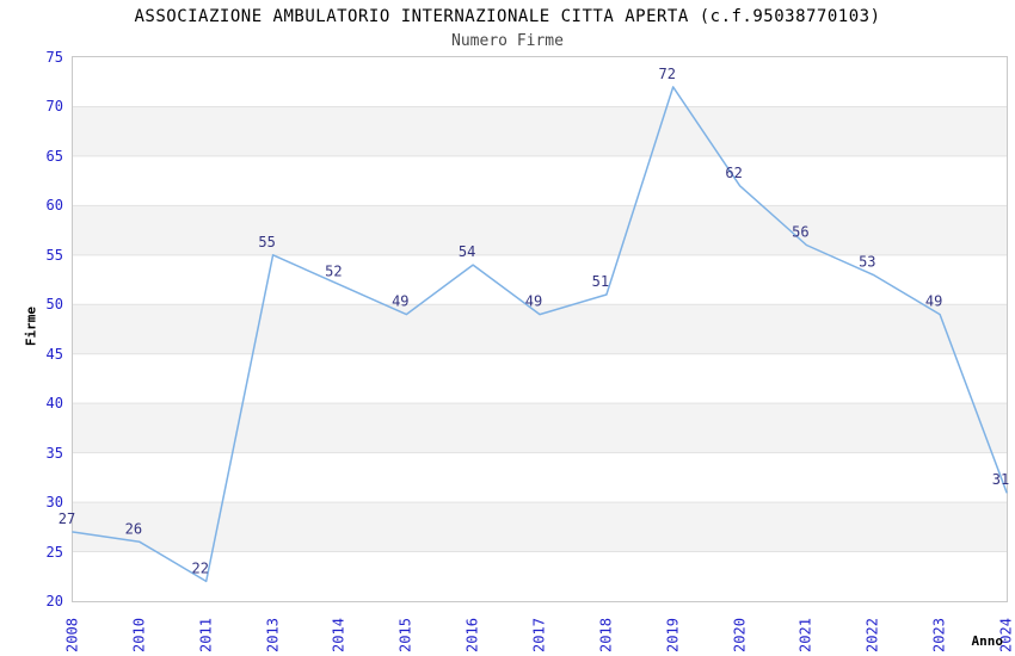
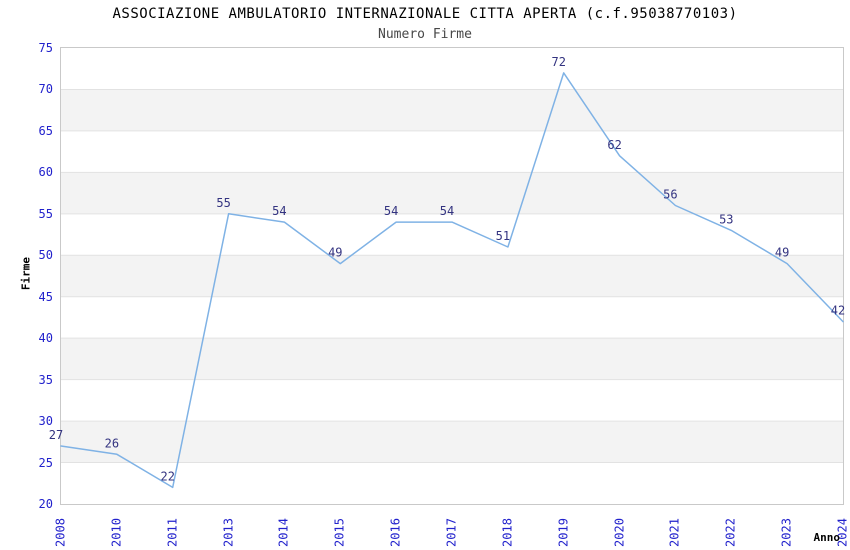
2014: 52 -> 54
2017: 49 -> 54
2024: 31 -> 42
